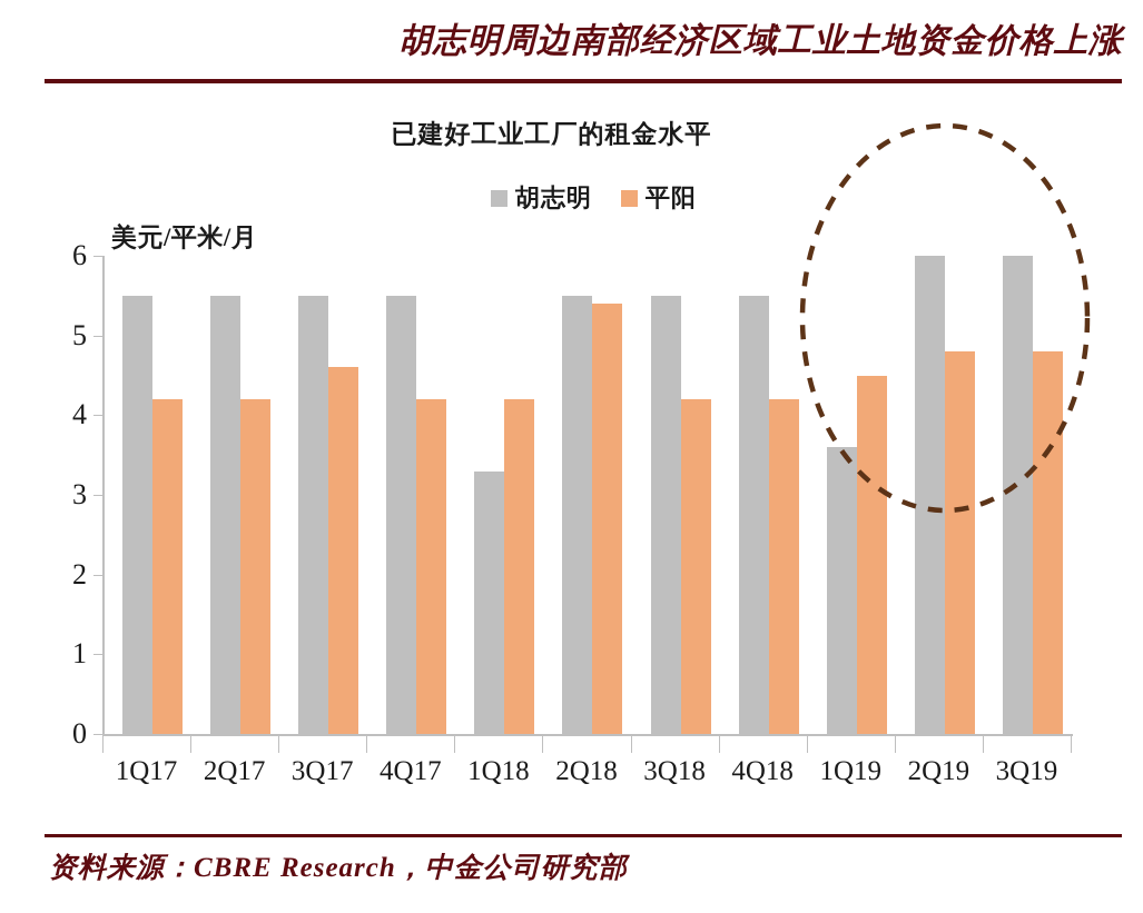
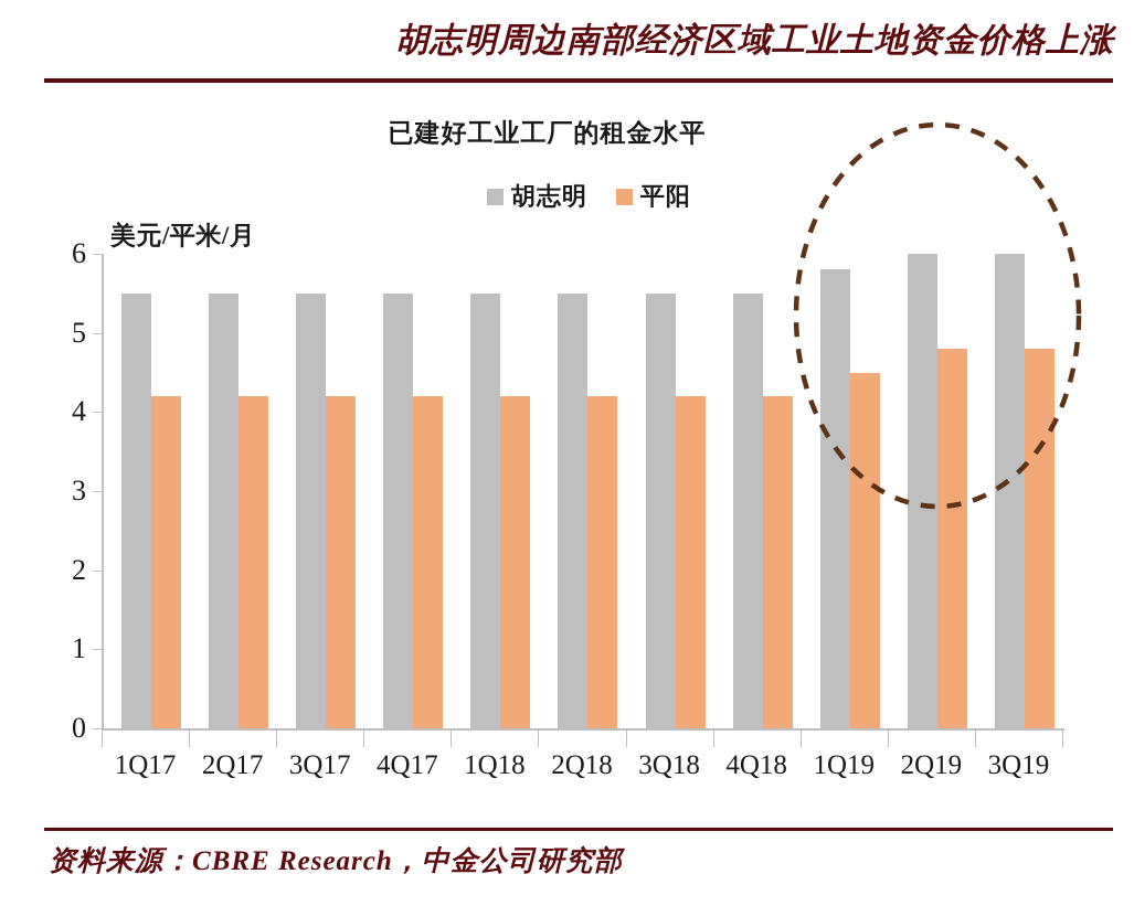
平阳/3Q17: 4.6 -> 4.2
胡志明/1Q18: 3.3 -> 5.5
平阳/2Q18: 5.4 -> 4.2
胡志明/1Q19: 3.6 -> 5.8
